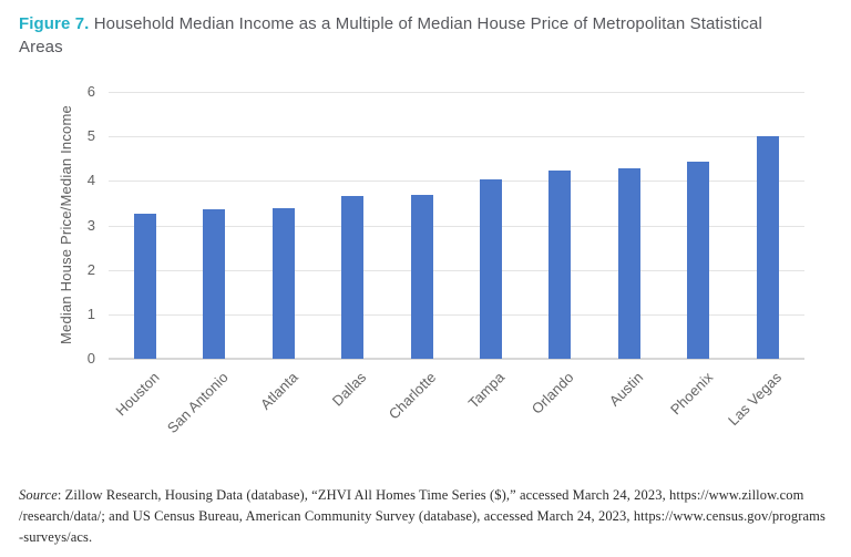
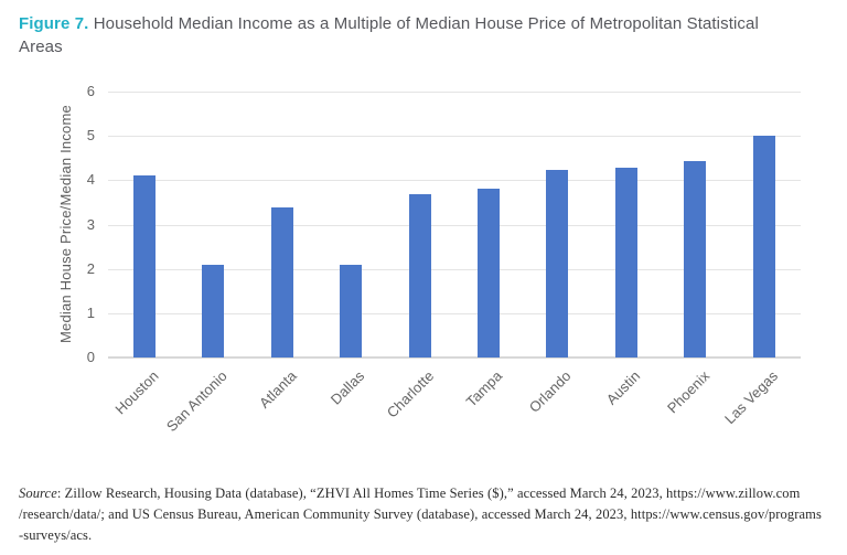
Houston: 3.3 -> 4.1
San Antonio: 3.4 -> 2.1
Dallas: 3.7 -> 2.1
Tampa: 4.0 -> 3.8
